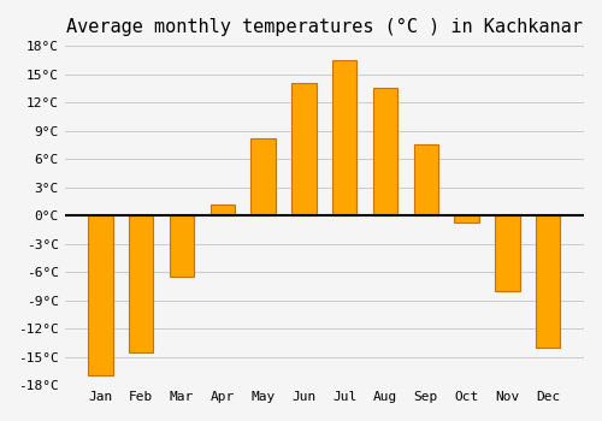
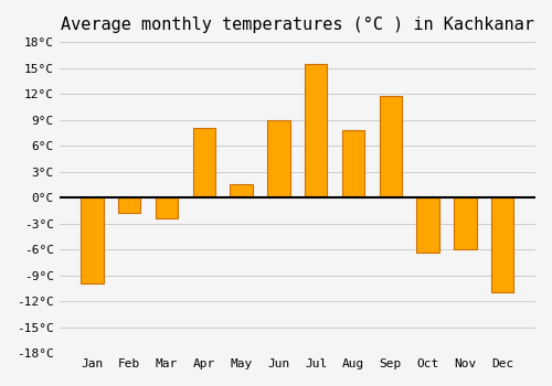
Jan: -17.0°C -> -10.0°C
Feb: -14.5°C -> -1.8°C
Mar: -6.5°C -> -2.4°C
Apr: 1.2°C -> 8.0°C
May: 8.2°C -> 1.6°C
Jun: 14.0°C -> 9.0°C
Jul: 16.5°C -> 15.4°C
Aug: 13.5°C -> 7.8°C
Sep: 7.5°C -> 11.8°C
Oct: -0.7°C -> -6.4°C
Nov: -8.0°C -> -6.0°C
Dec: -14.0°C -> -11.0°C
